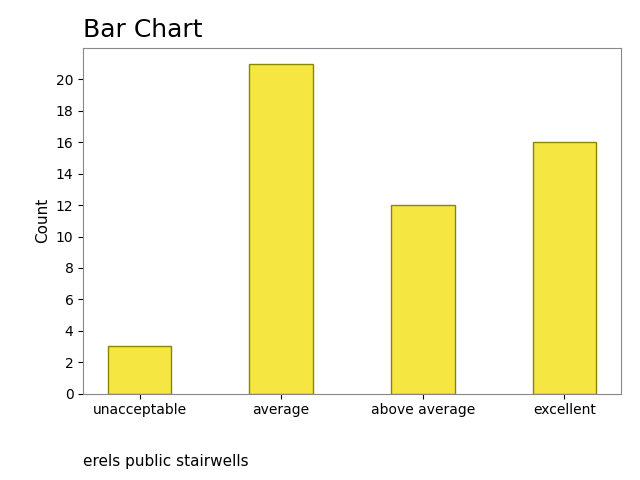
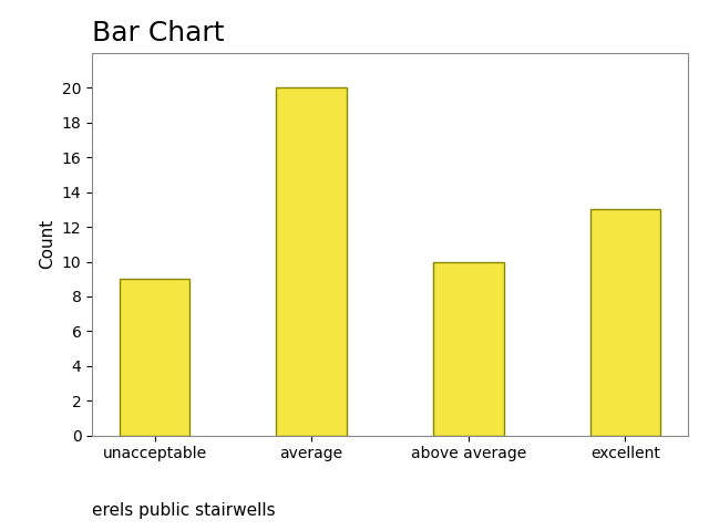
unacceptable: 3 -> 9
average: 21 -> 20
above average: 12 -> 10
excellent: 16 -> 13
